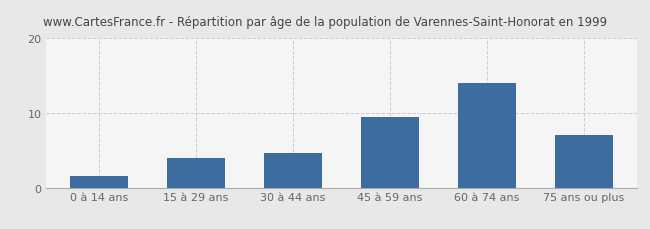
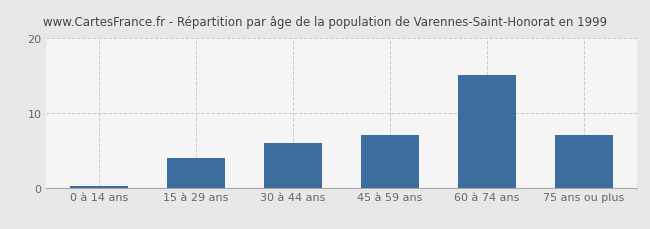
0 à 14 ans: 1.6 -> 0.2
30 à 44 ans: 4.6 -> 6.0
45 à 59 ans: 9.4 -> 7.0
60 à 74 ans: 14.0 -> 15.0
